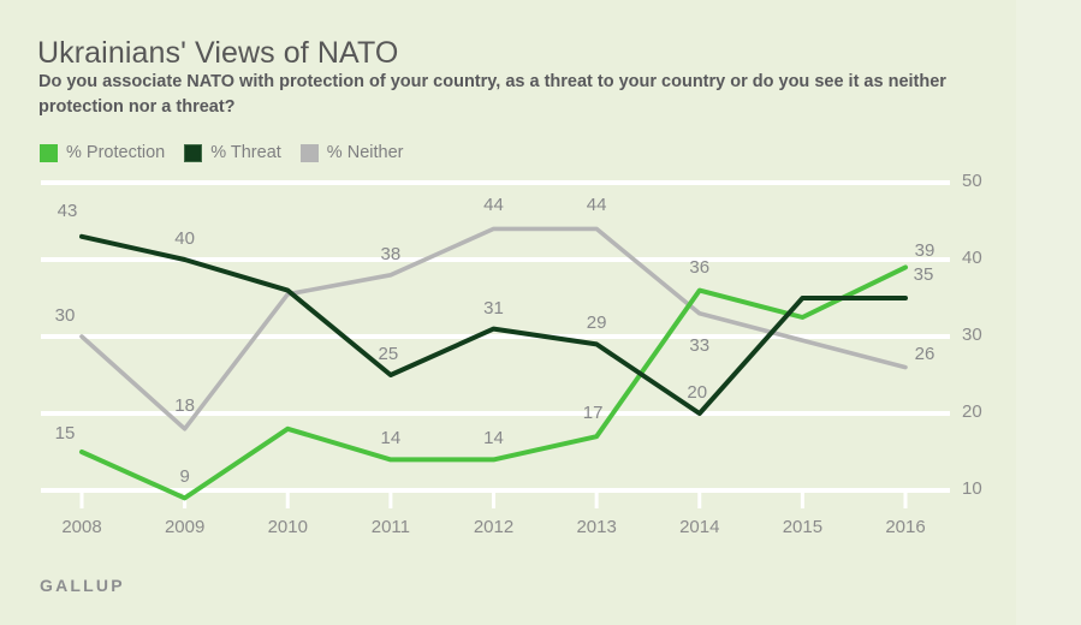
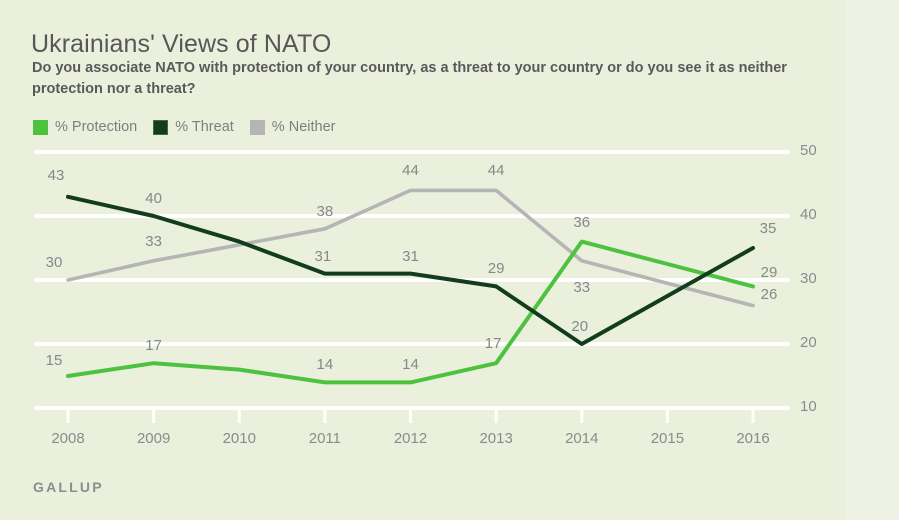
% Protection/2009: 9 -> 17
% Neither/2009: 18 -> 33
% Protection/2010: 18 -> 16
% Threat/2011: 25 -> 31
% Threat/2015: 35 -> 28
% Protection/2016: 39 -> 29
